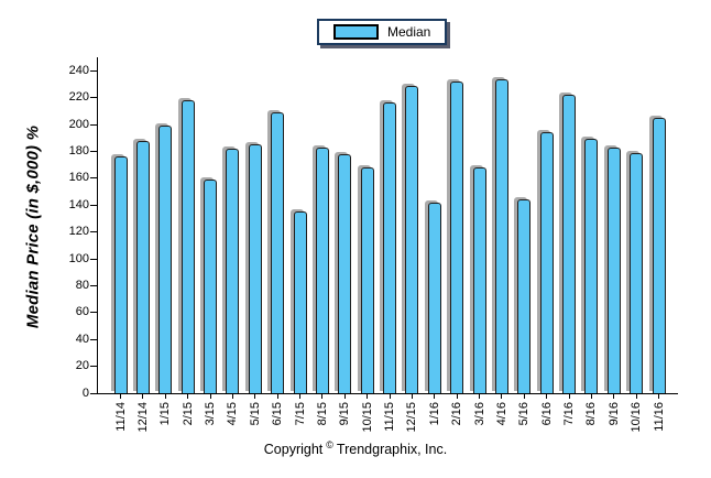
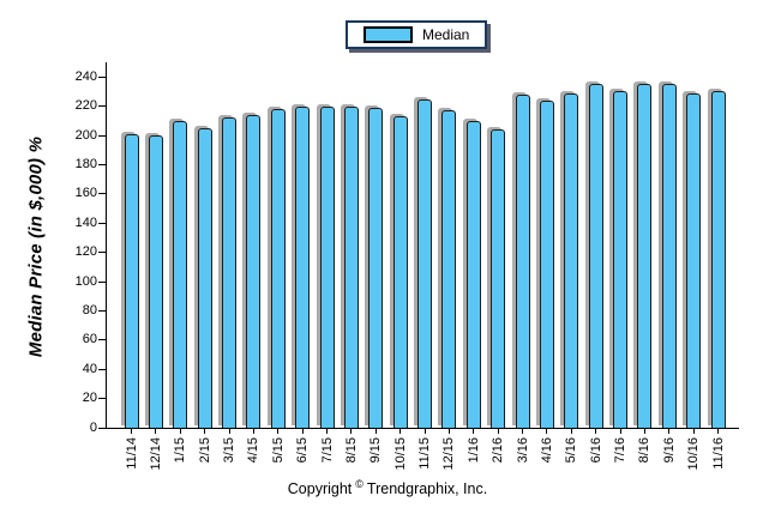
11/14: 176 -> 201
12/14: 188 -> 200
1/15: 199 -> 210
2/15: 218 -> 205
3/15: 159 -> 212
4/15: 182 -> 214
5/15: 185 -> 218
6/15: 209 -> 220
7/15: 135 -> 220
8/15: 183 -> 220
9/15: 178 -> 219
10/15: 168 -> 213
11/15: 216 -> 225
12/15: 229 -> 217
1/16: 142 -> 210
2/16: 232 -> 204
3/16: 168 -> 228
4/16: 234 -> 224
5/16: 144 -> 229
6/16: 194 -> 235
7/16: 222 -> 230
8/16: 189 -> 235
9/16: 183 -> 235
10/16: 179 -> 229
11/16: 205 -> 230
